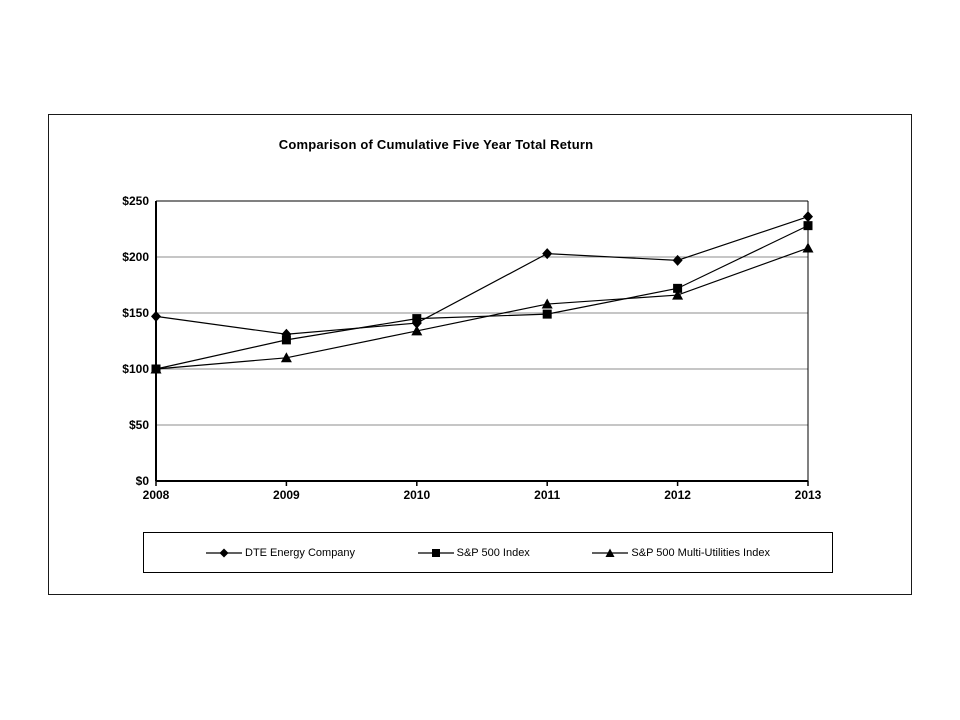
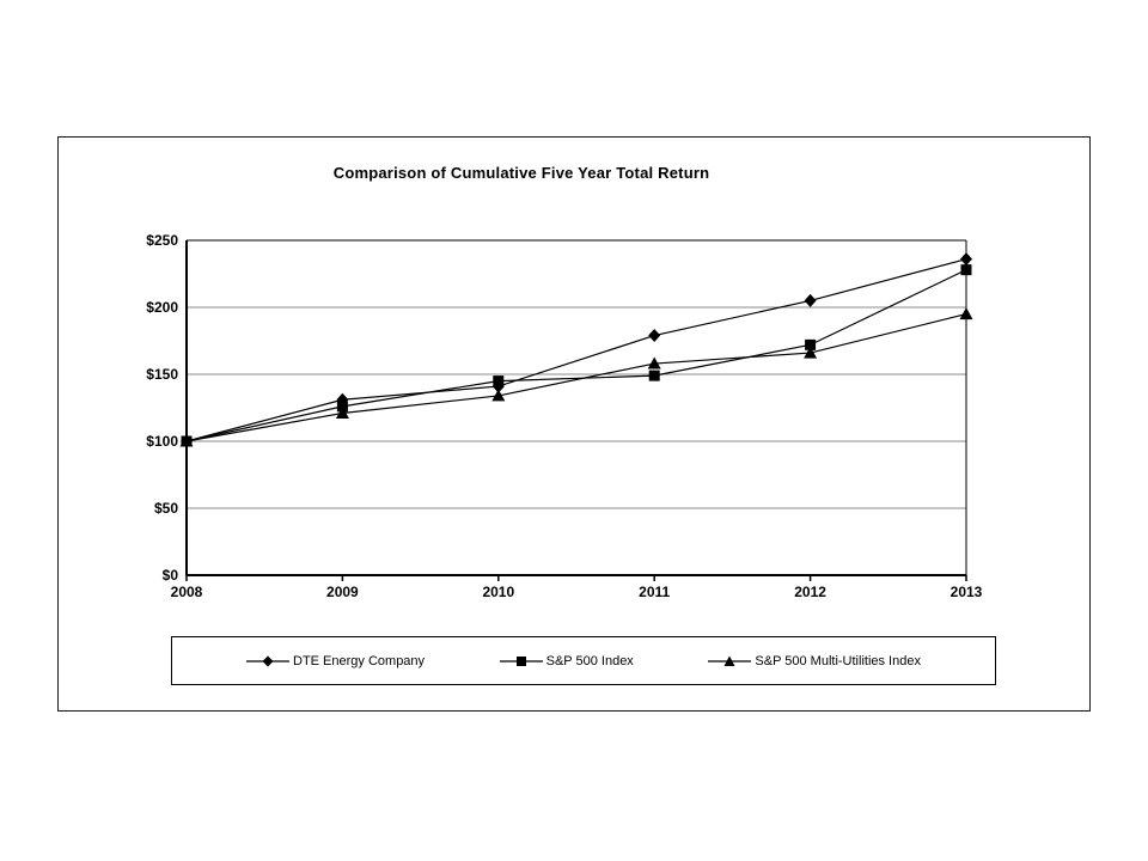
DTE Energy Company/2008: $147 -> $100
S&P 500 Multi-Utilities Index/2009: $110 -> $121
DTE Energy Company/2011: $203 -> $179
DTE Energy Company/2012: $197 -> $205
S&P 500 Multi-Utilities Index/2013: $208 -> $195
